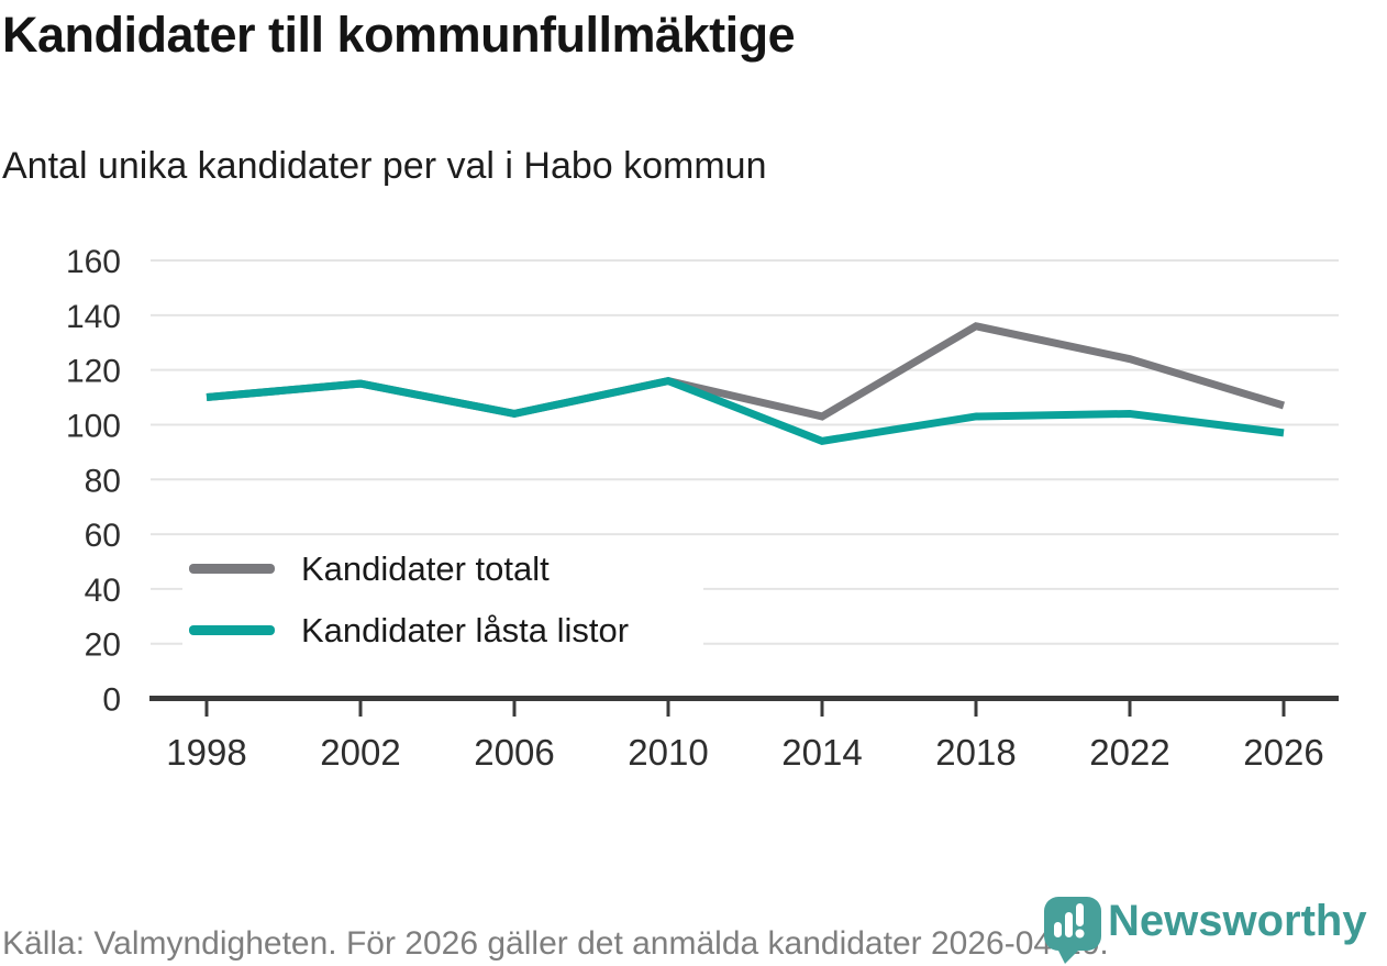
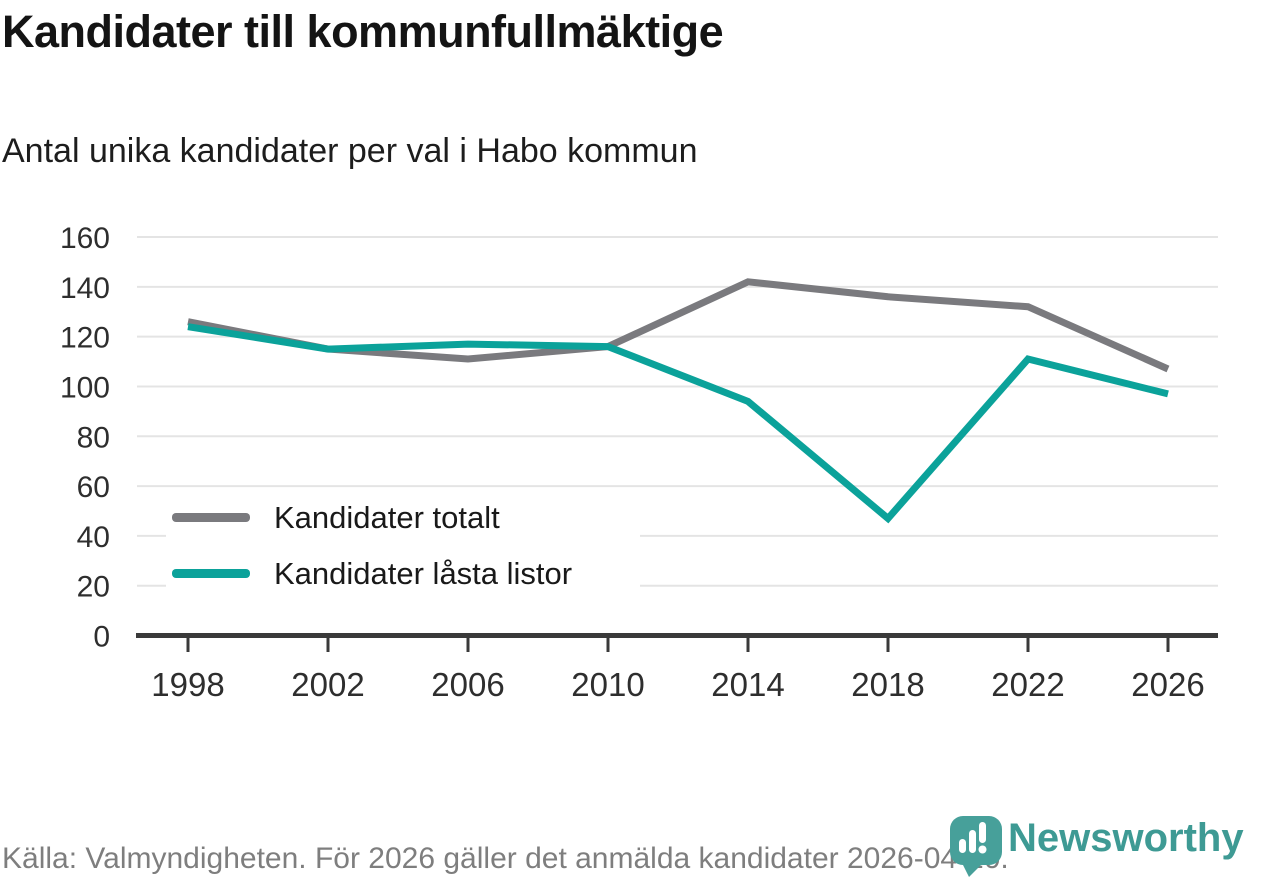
Kandidater totalt/1998: 110 -> 126
Kandidater låsta listor/1998: 110 -> 124
Kandidater totalt/2006: 104 -> 111
Kandidater låsta listor/2006: 104 -> 117
Kandidater totalt/2014: 103 -> 142
Kandidater låsta listor/2018: 103 -> 47
Kandidater totalt/2022: 124 -> 132
Kandidater låsta listor/2022: 104 -> 111
